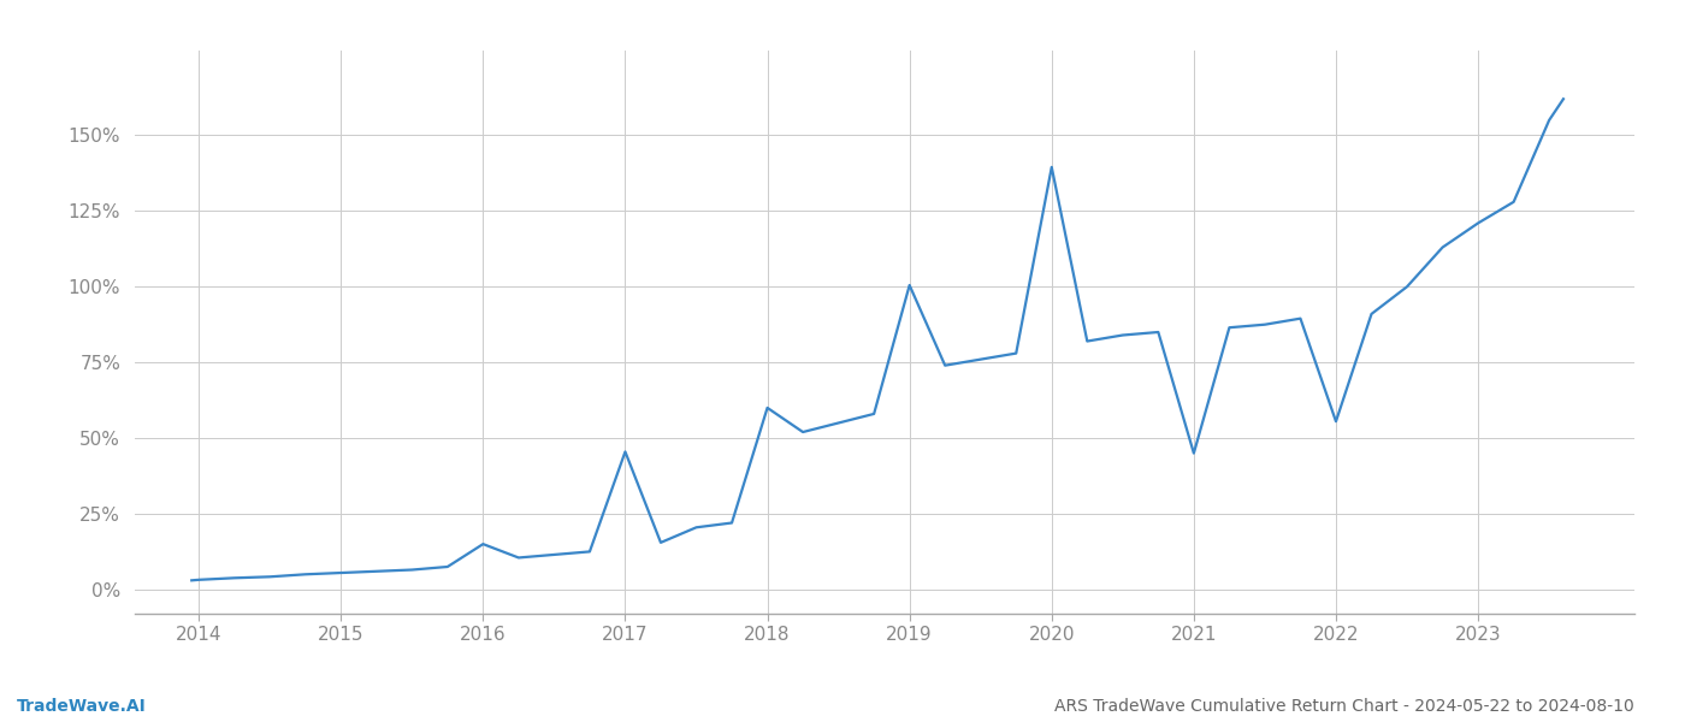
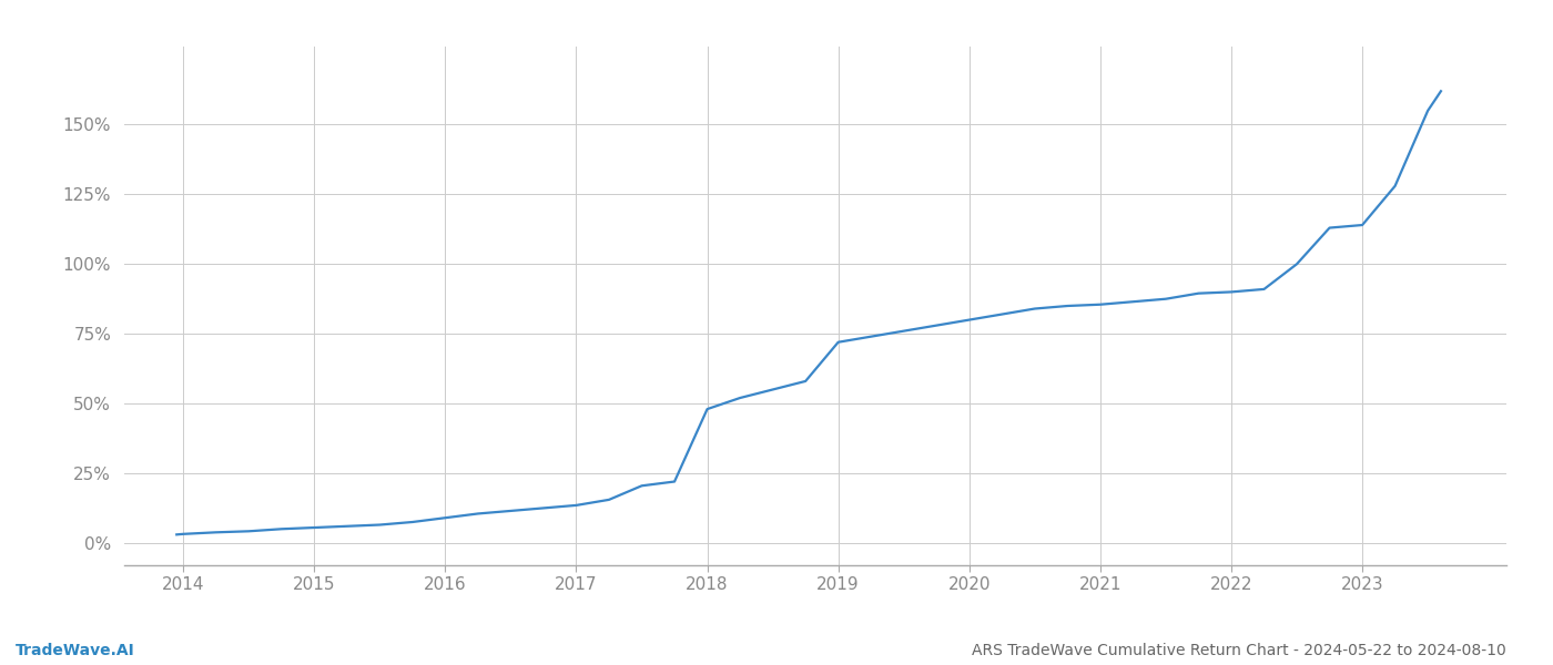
2016: 15.0% -> 9.0%
2017: 45.5% -> 13.5%
2018: 60.0% -> 48.0%
2019: 100.5% -> 72.0%
2020: 139.5% -> 80.0%
2021: 45.0% -> 85.5%
2022: 55.5% -> 90.0%
2023: 121.0% -> 114.0%
